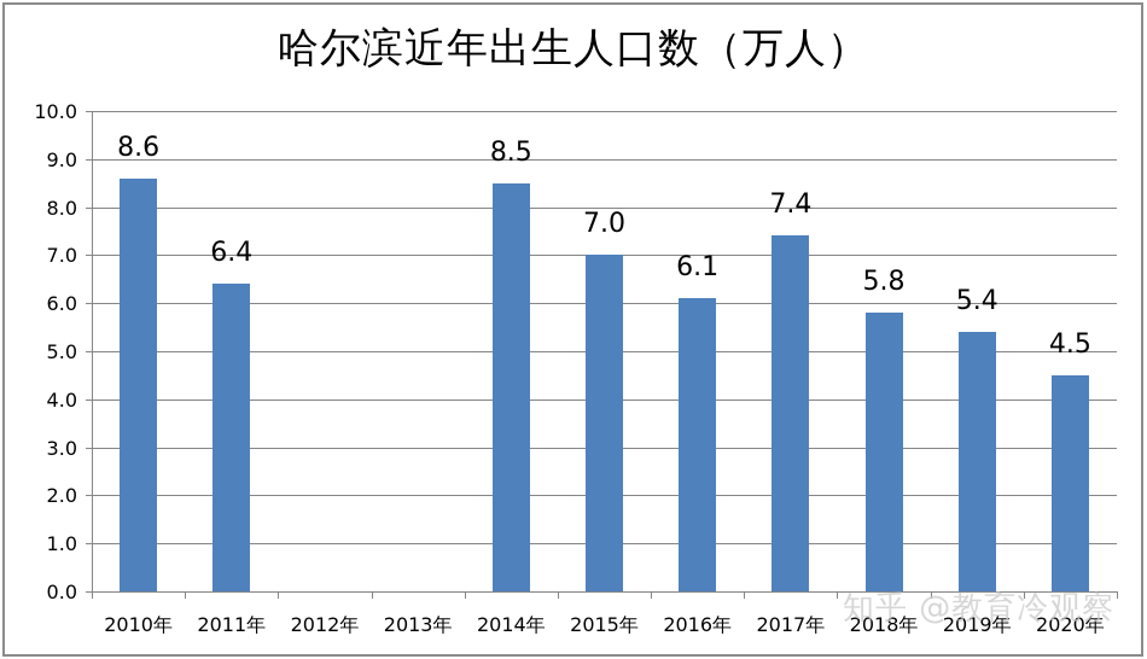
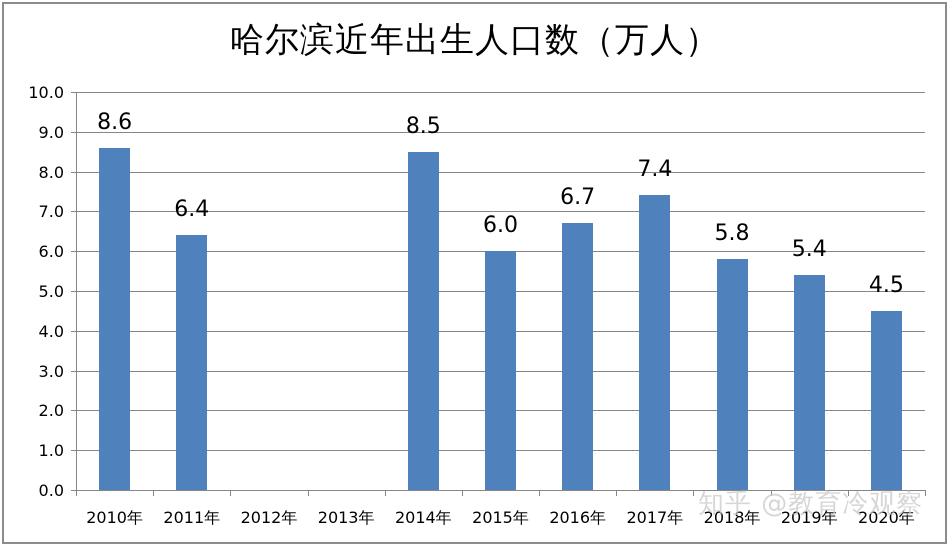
2015年: 7.0 -> 6.0
2016年: 6.1 -> 6.7
